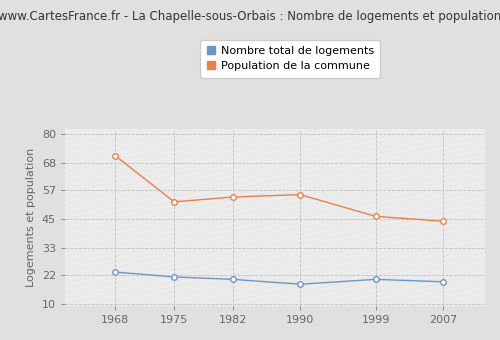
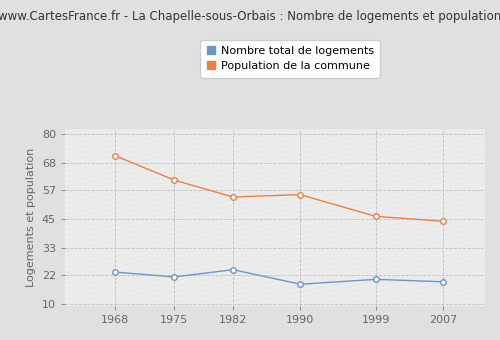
Population de la commune/1975: 52 -> 61
Nombre total de logements/1982: 20 -> 24
